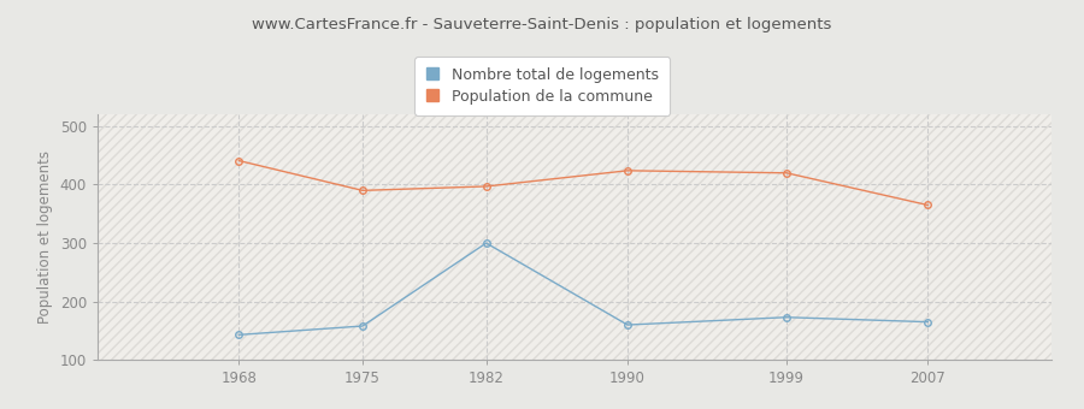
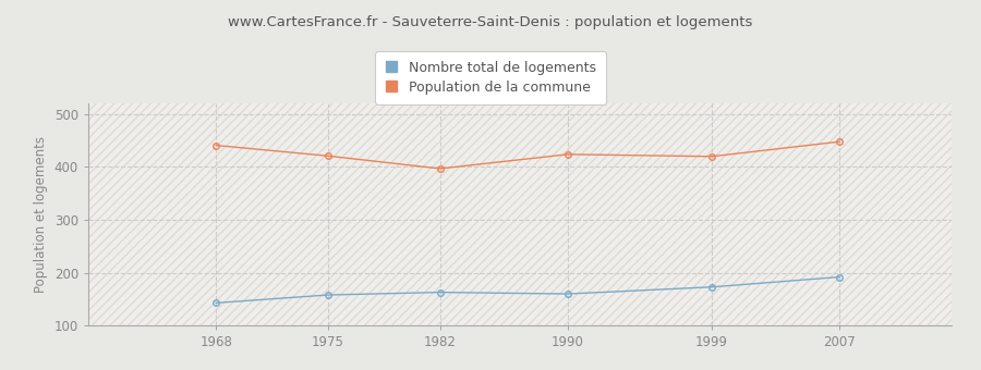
Population de la commune/1975: 390 -> 421
Nombre total de logements/1982: 300 -> 163
Nombre total de logements/2007: 165 -> 192
Population de la commune/2007: 365 -> 448
